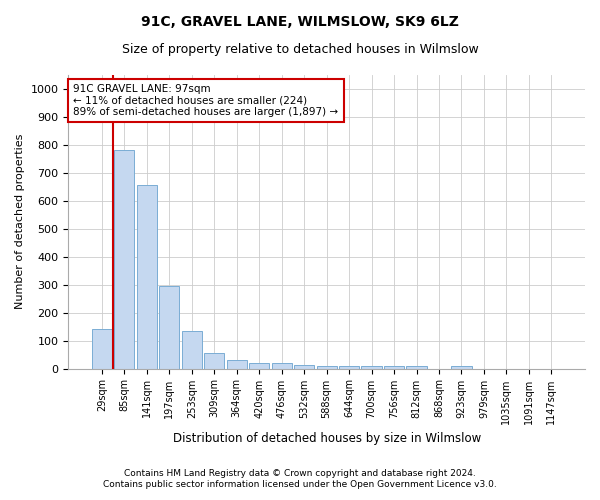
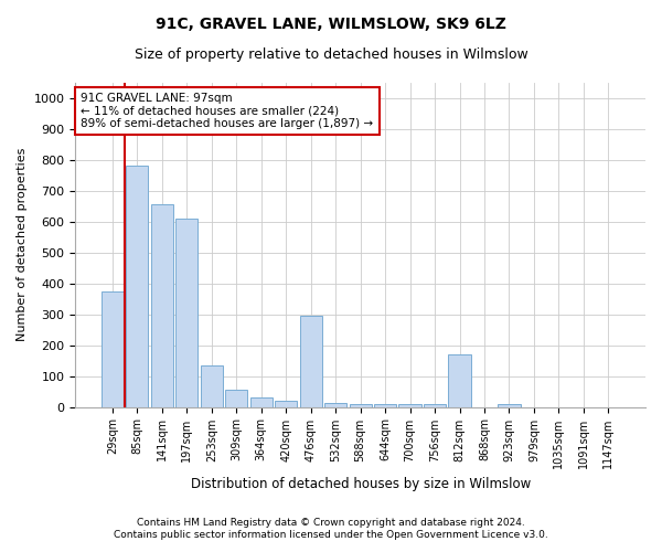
29sqm: 140 -> 375
197sqm: 295 -> 610
476sqm: 20 -> 295
812sqm: 10 -> 170
